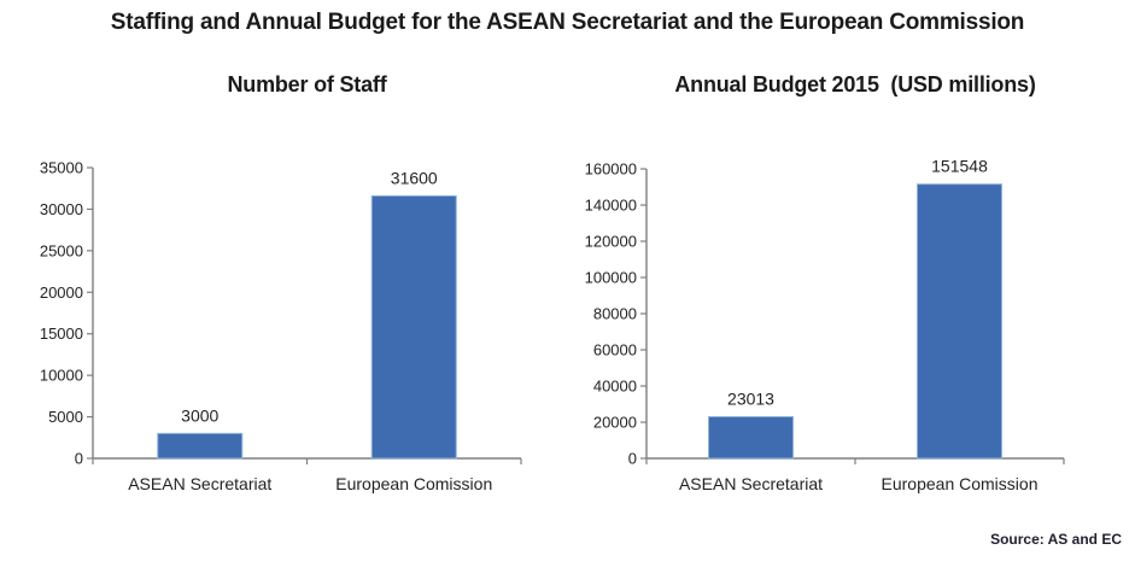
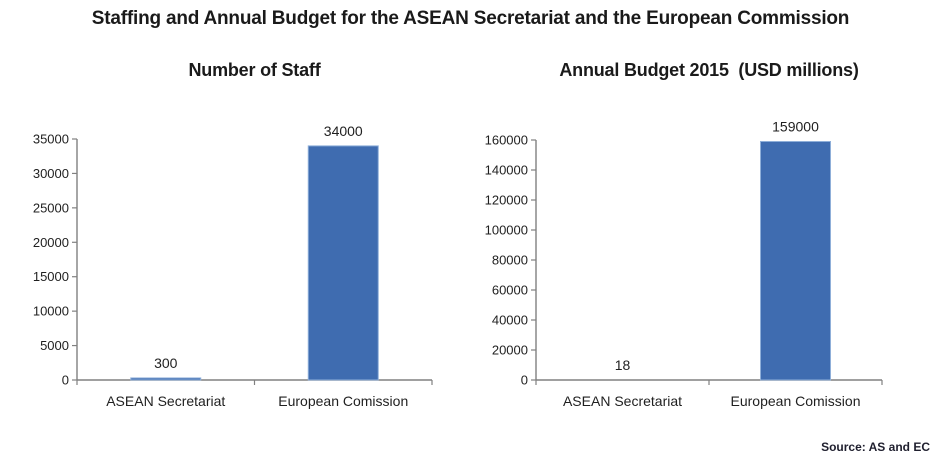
Number of Staff/ASEAN Secretariat: 3000 -> 300
Number of Staff/European Comission: 31600 -> 34000
Annual Budget 2015 (USD millions)/ASEAN Secretariat: 23013 -> 18
Annual Budget 2015 (USD millions)/European Comission: 151548 -> 159000
